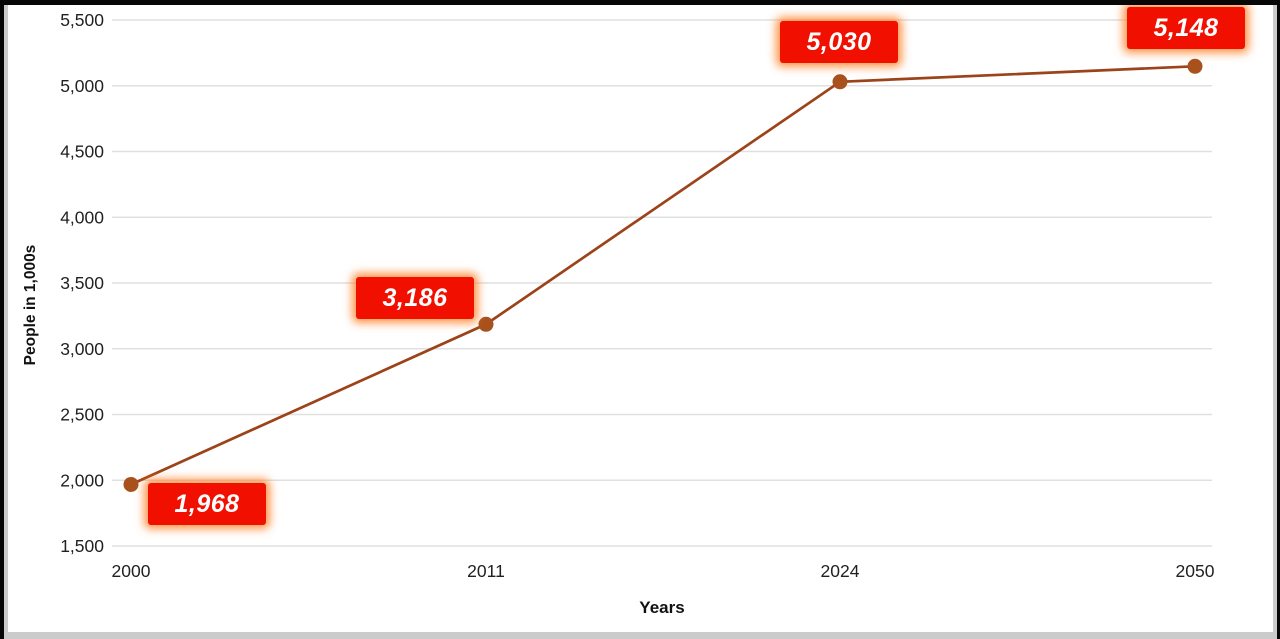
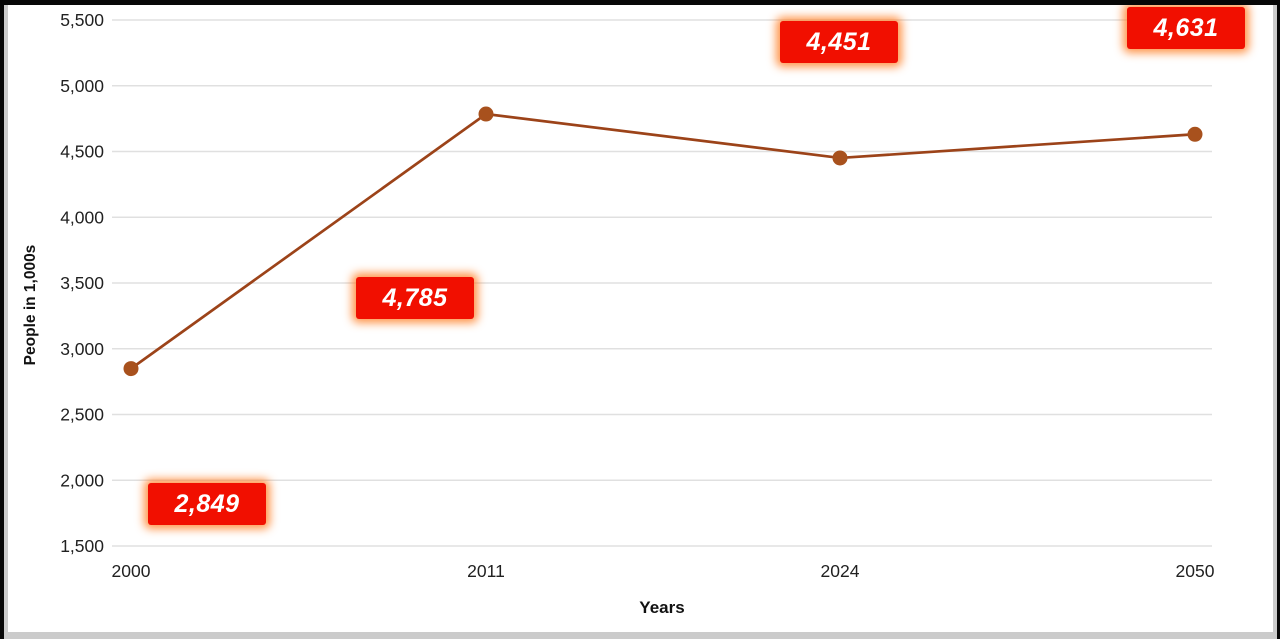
2000: 1,968 -> 2,849
2011: 3,186 -> 4,785
2024: 5,030 -> 4,451
2050: 5,148 -> 4,631
